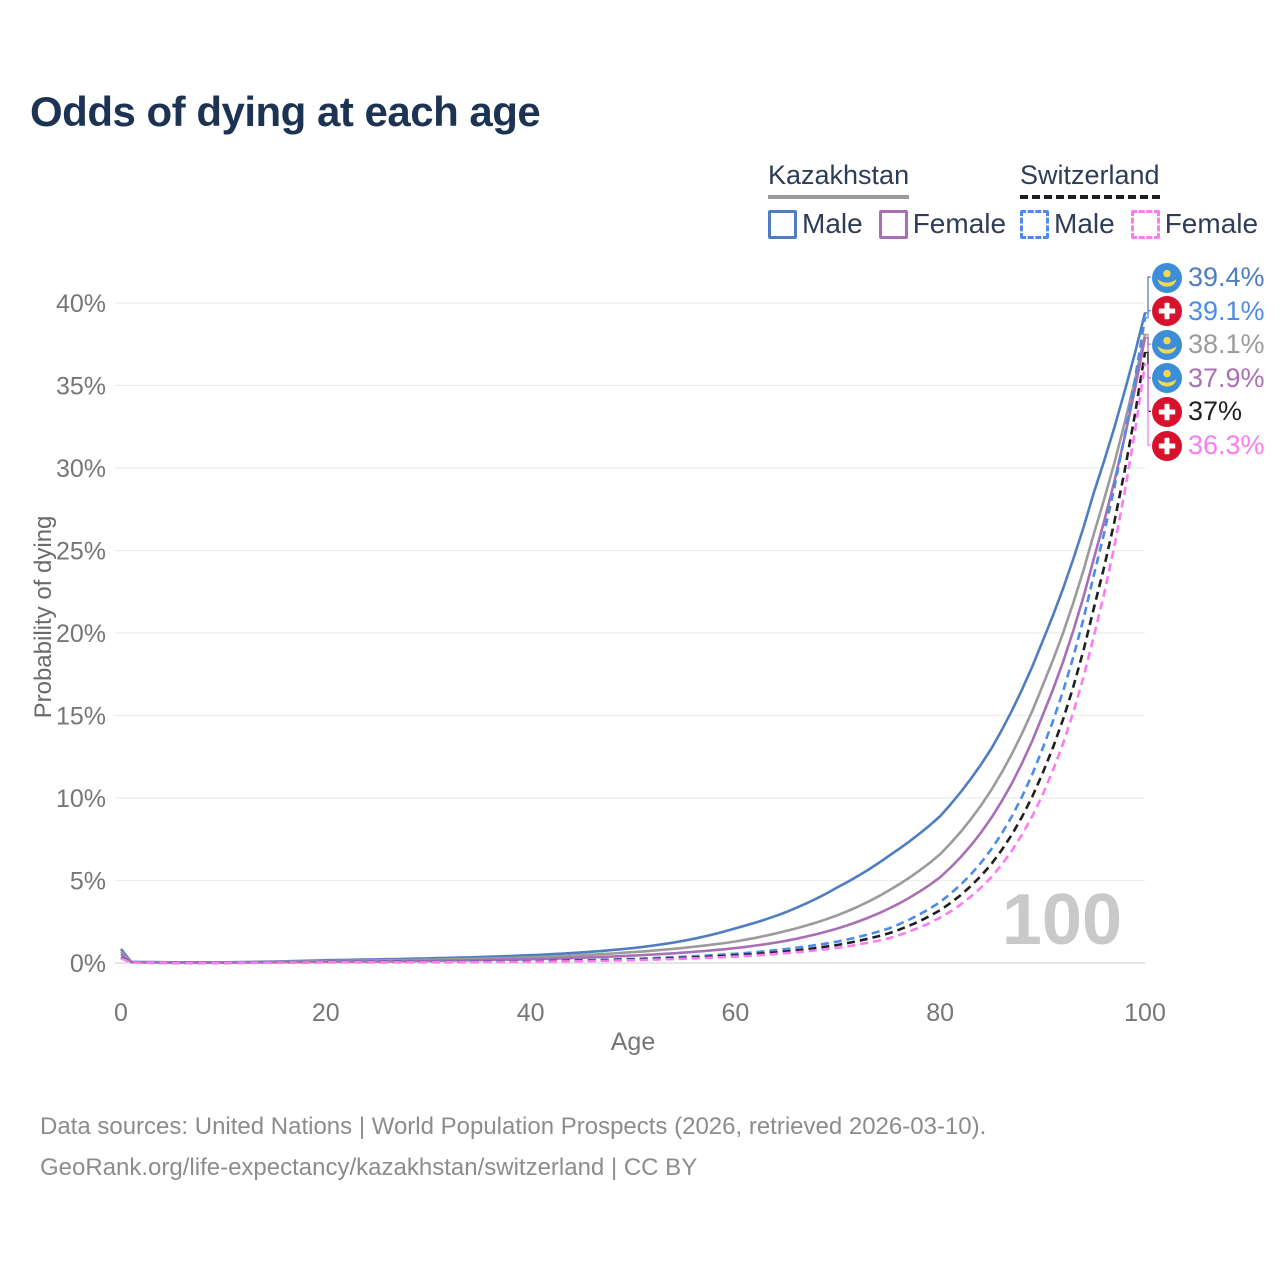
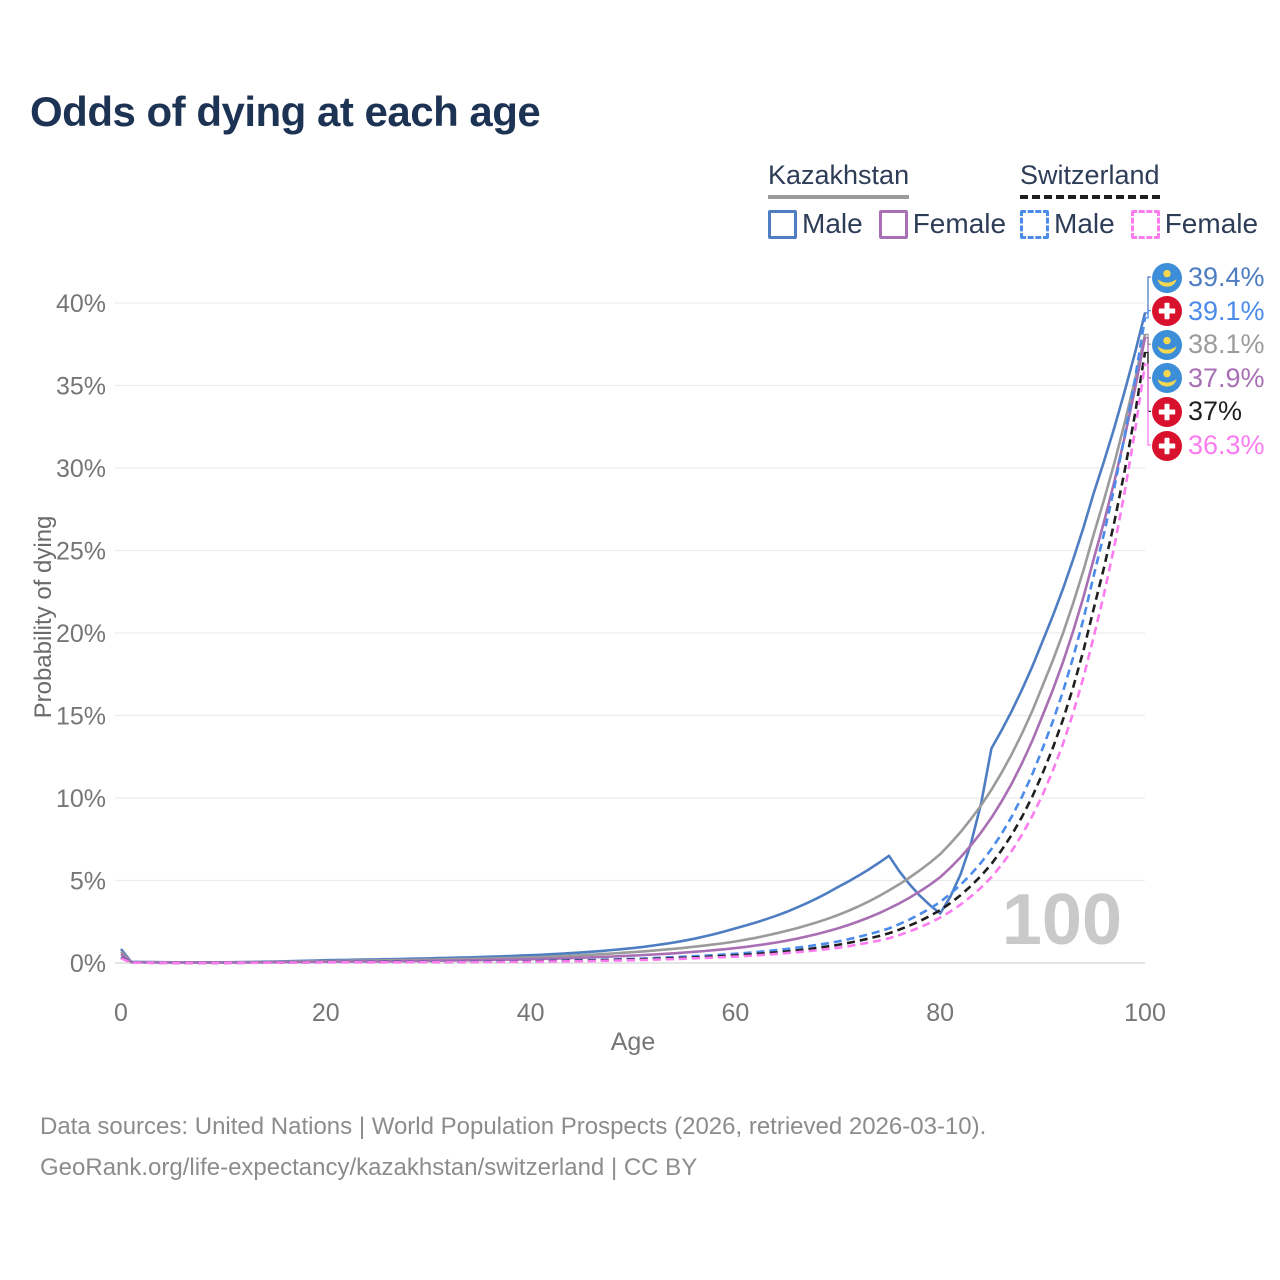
Kazakhstan Male/80: 8.9% -> 3.0%
